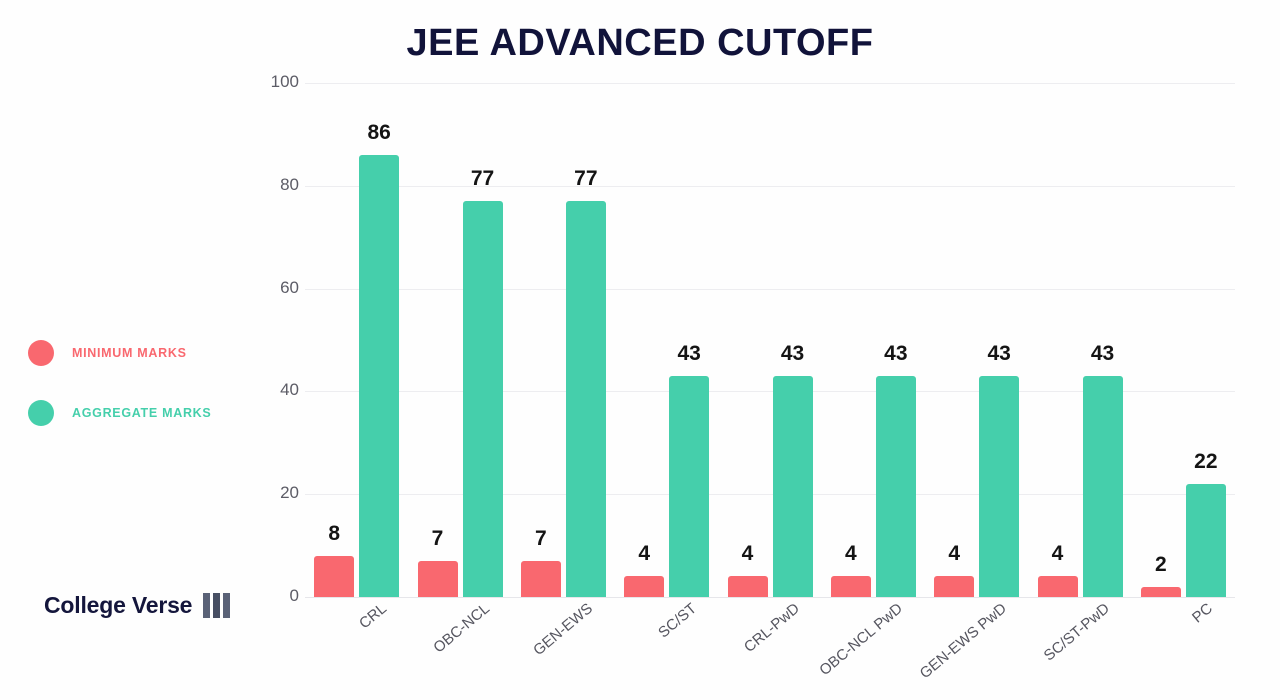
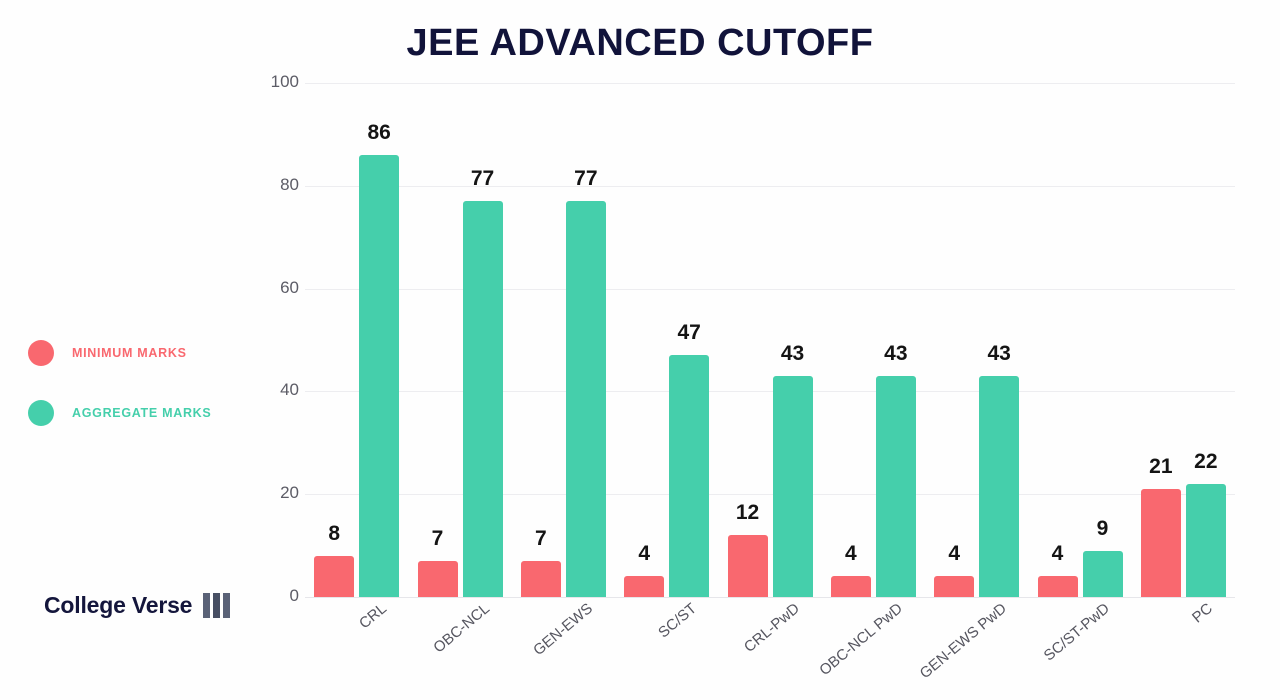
AGGREGATE MARKS/SC/ST: 43 -> 47
MINIMUM MARKS/CRL-PwD: 4 -> 12
AGGREGATE MARKS/SC/ST-PwD: 43 -> 9
MINIMUM MARKS/PC: 2 -> 21
